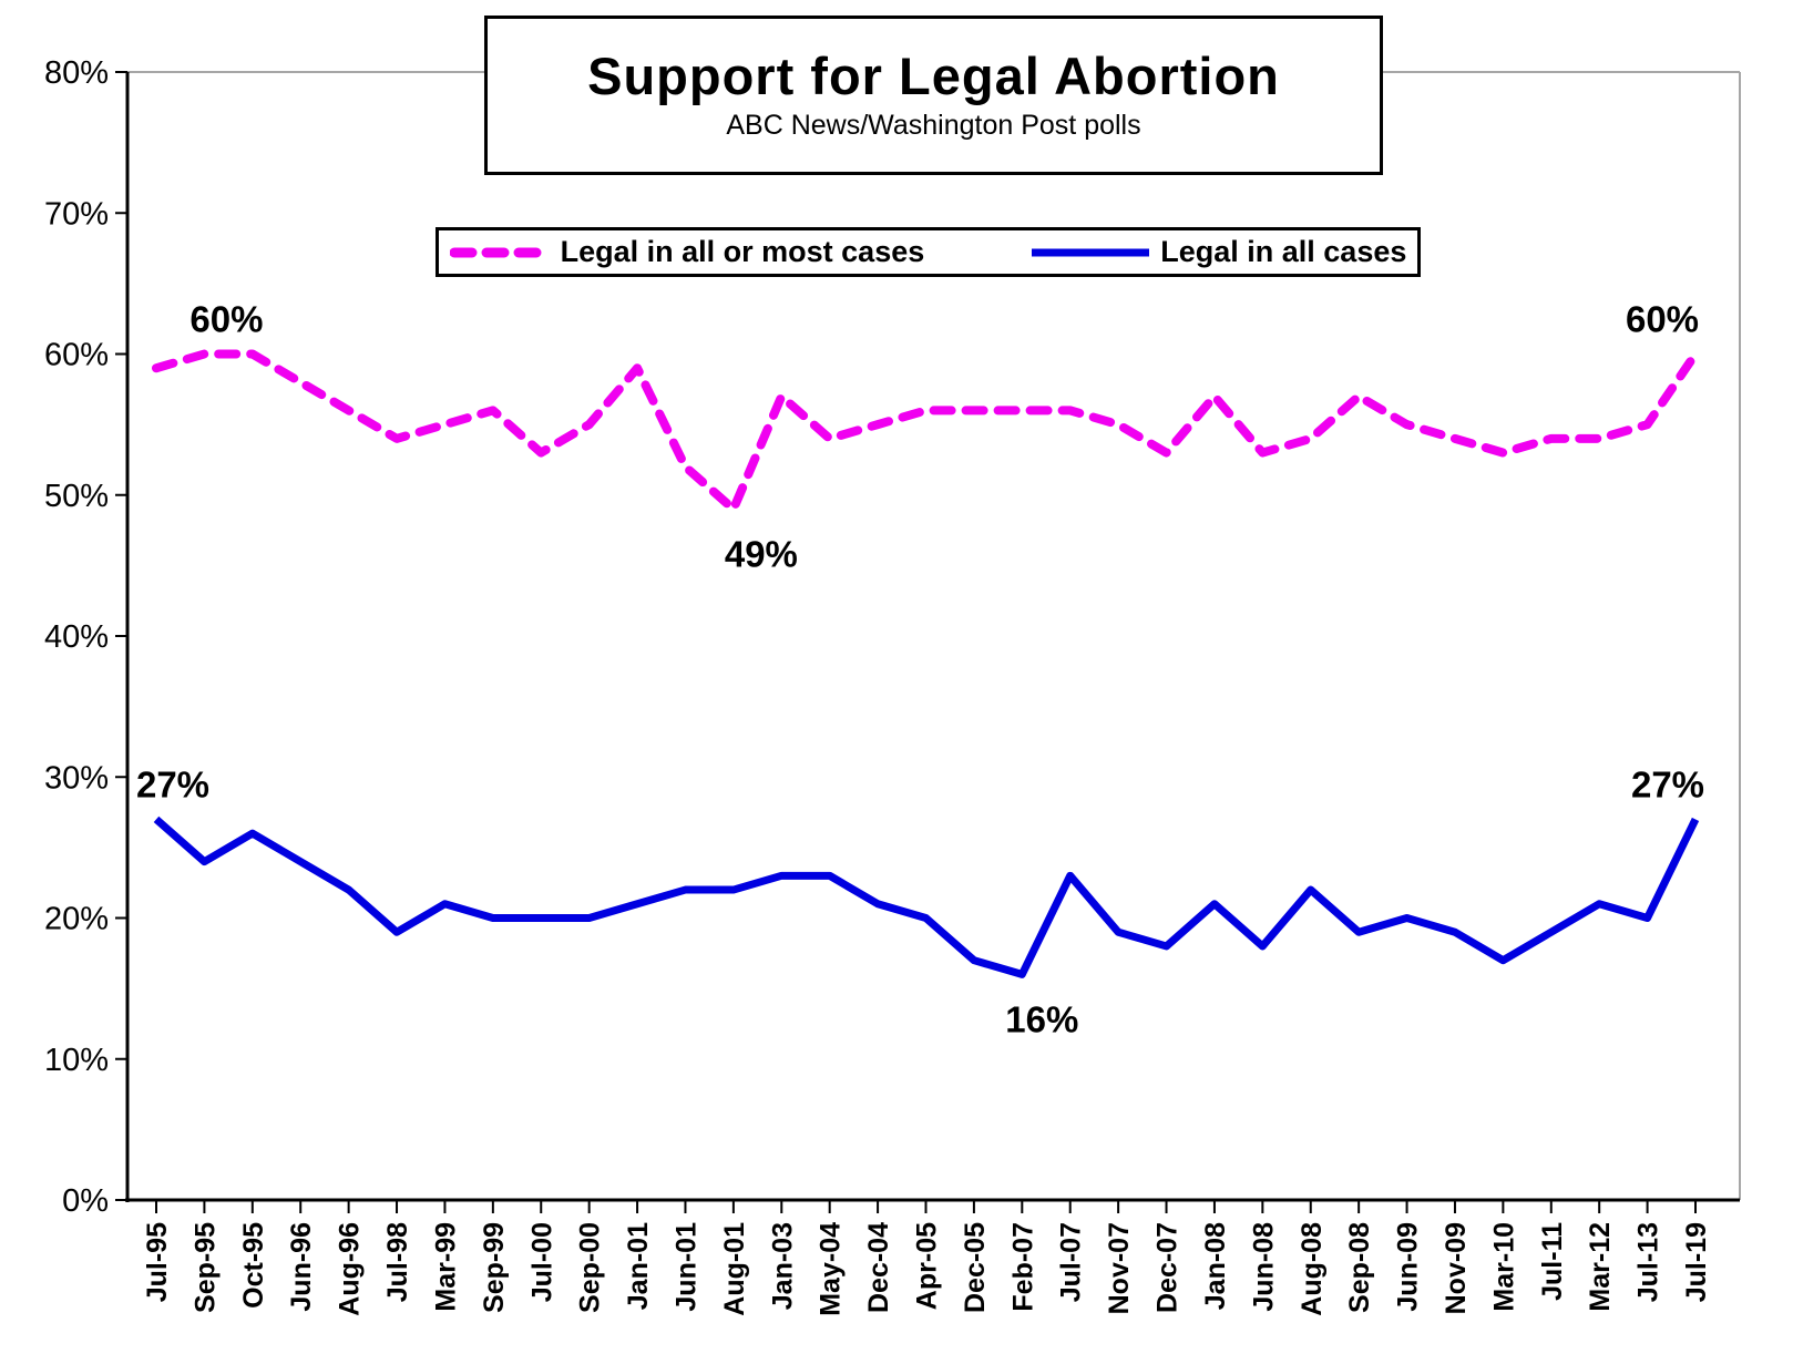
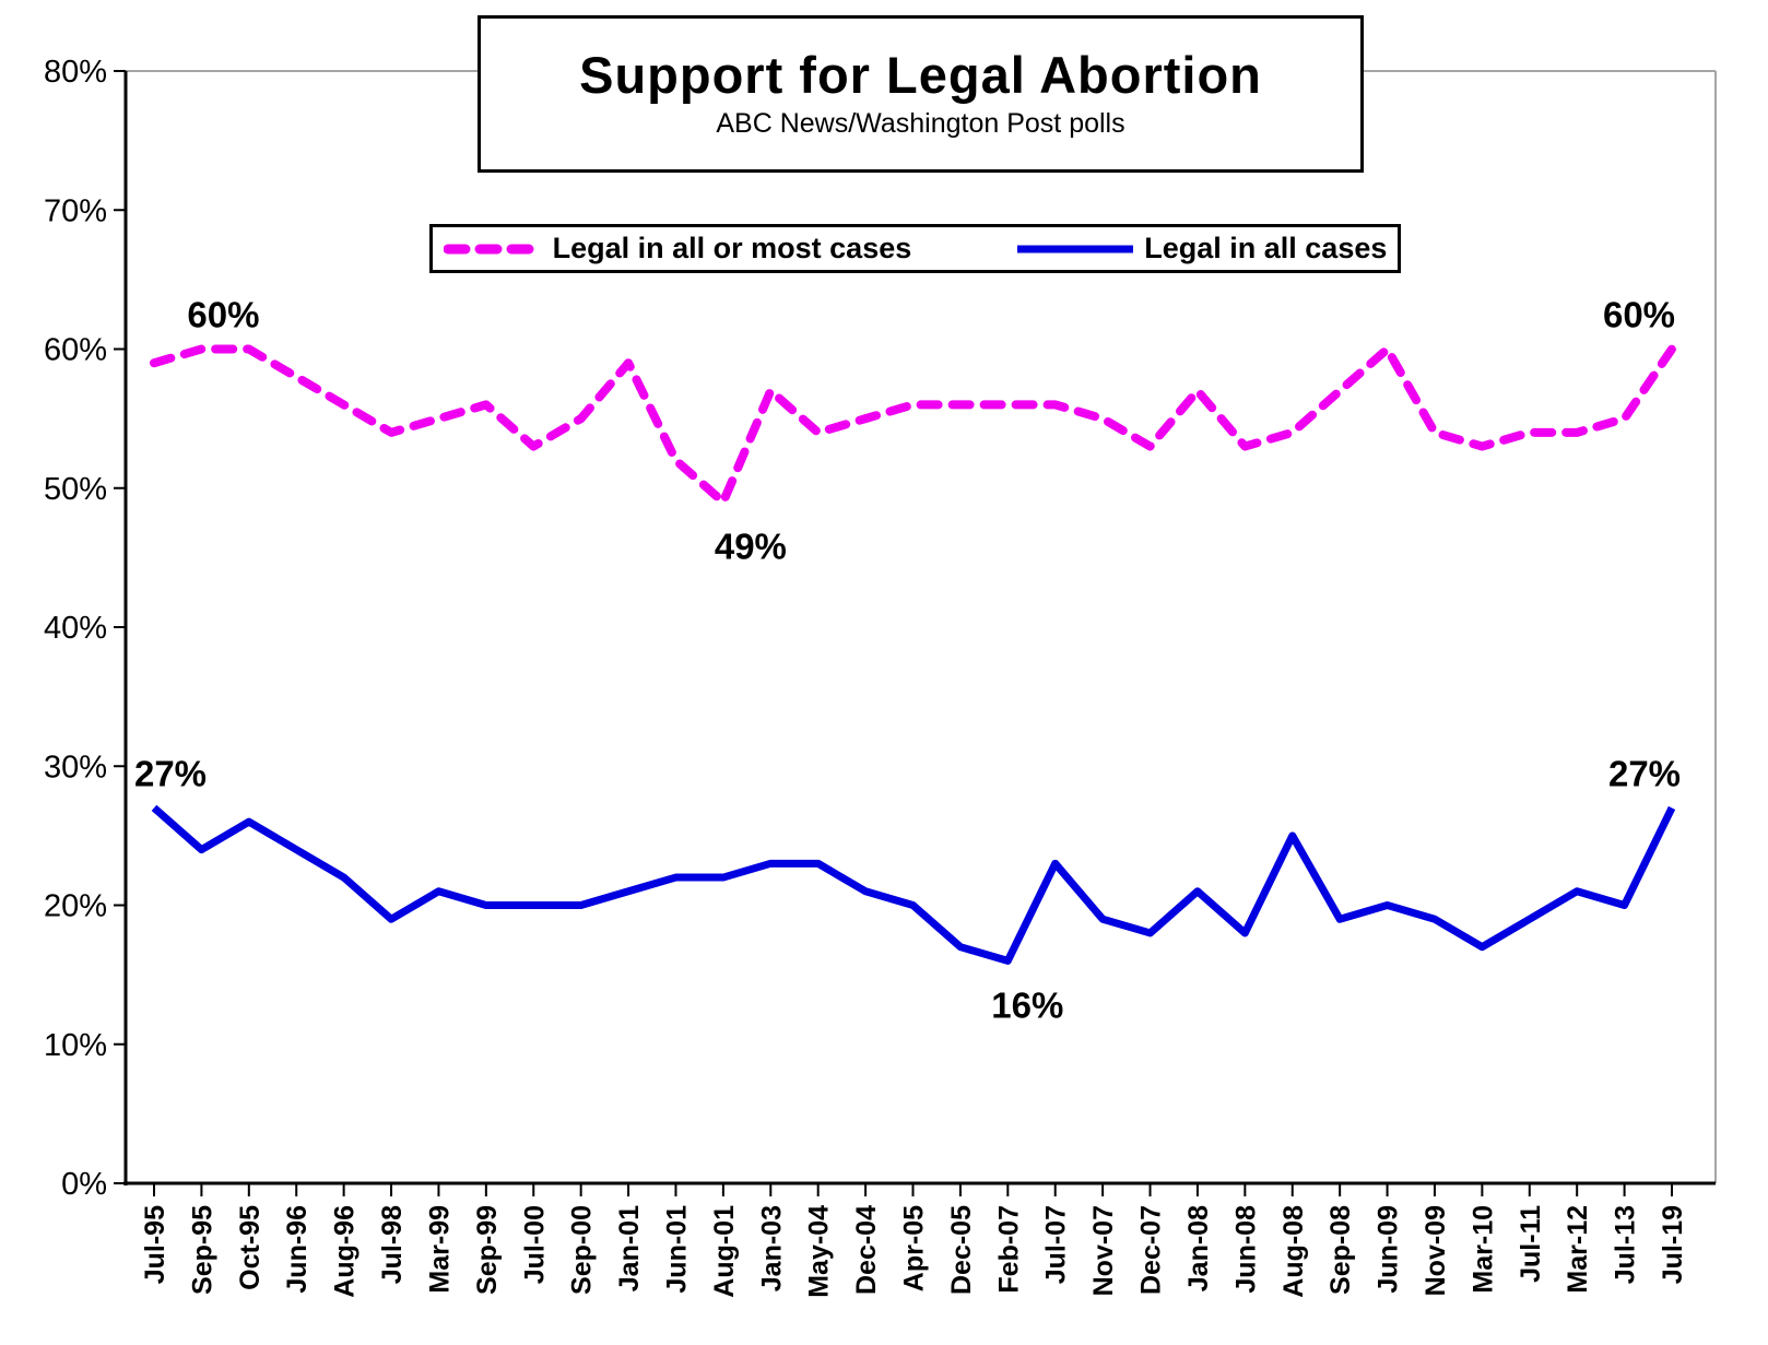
Legal in all cases/Aug-08: 22% -> 25%
Legal in all or most cases/Jun-09: 55% -> 60%
